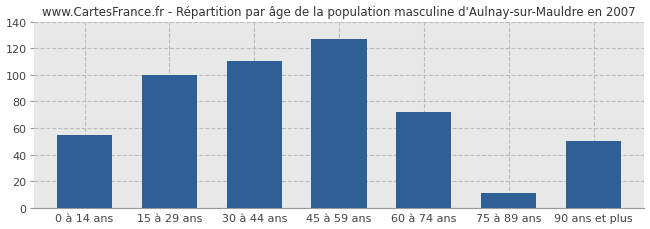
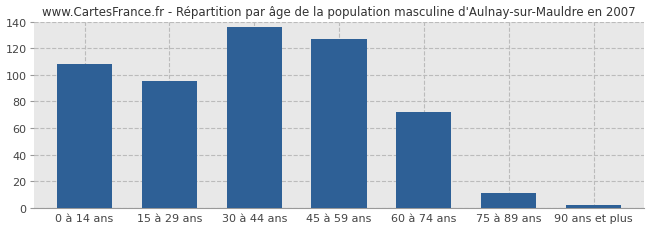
0 à 14 ans: 55 -> 108
15 à 29 ans: 100 -> 95
30 à 44 ans: 110 -> 136
90 ans et plus: 50 -> 2
